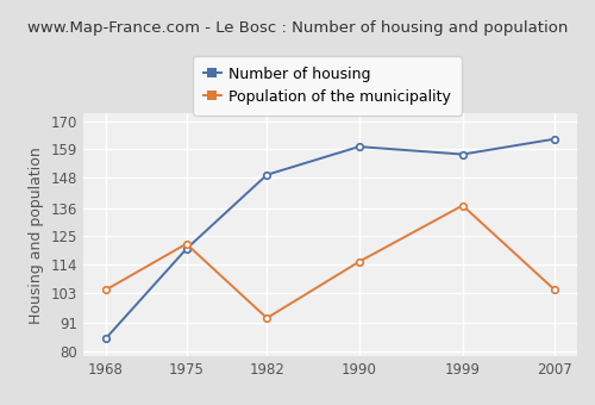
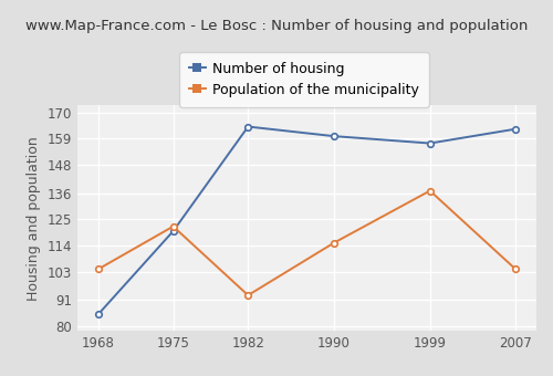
Number of housing/1982: 149 -> 164
